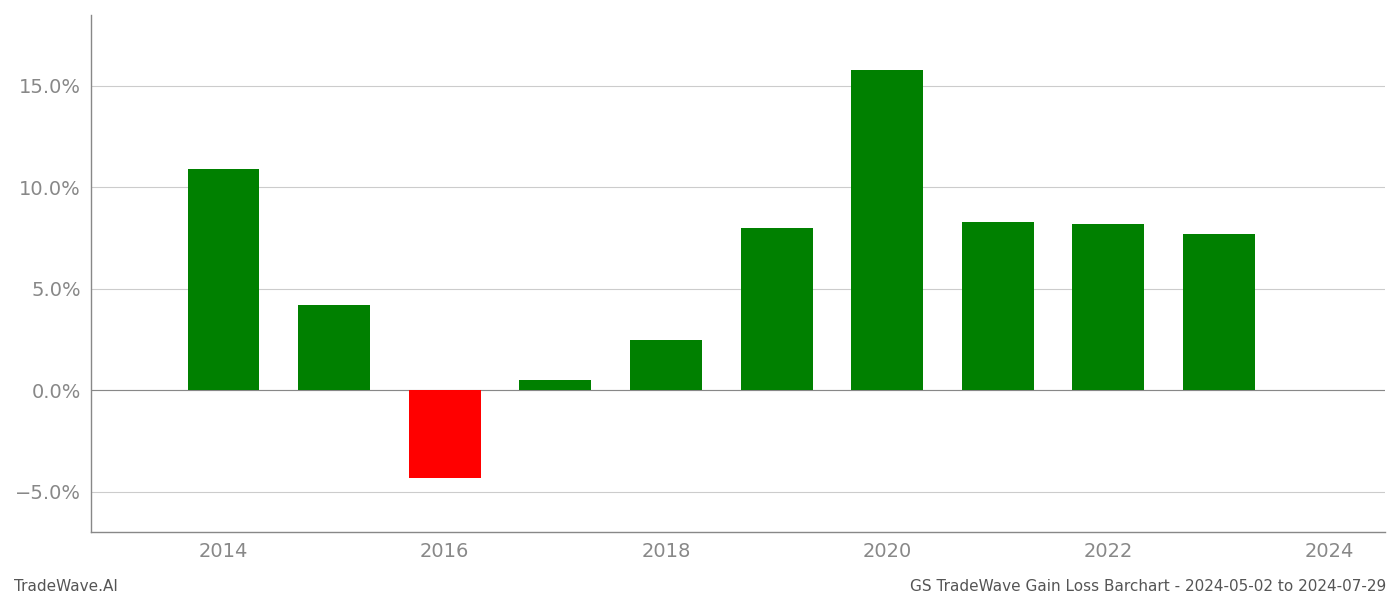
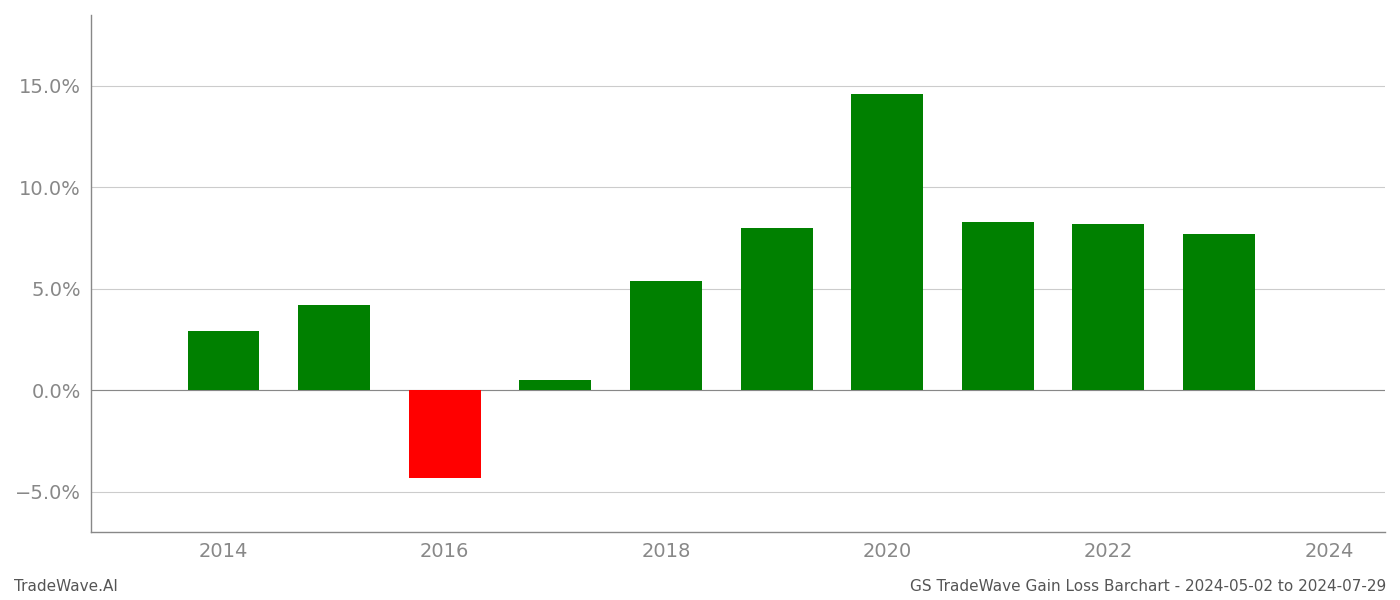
2014: 10.9% -> 2.9%
2018: 2.5% -> 5.4%
2020: 15.8% -> 14.6%
